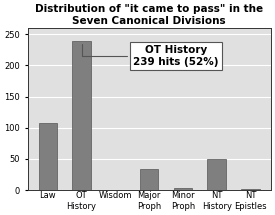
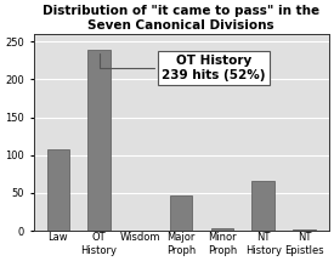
Major Proph: 34 -> 46
NT History: 50 -> 66
